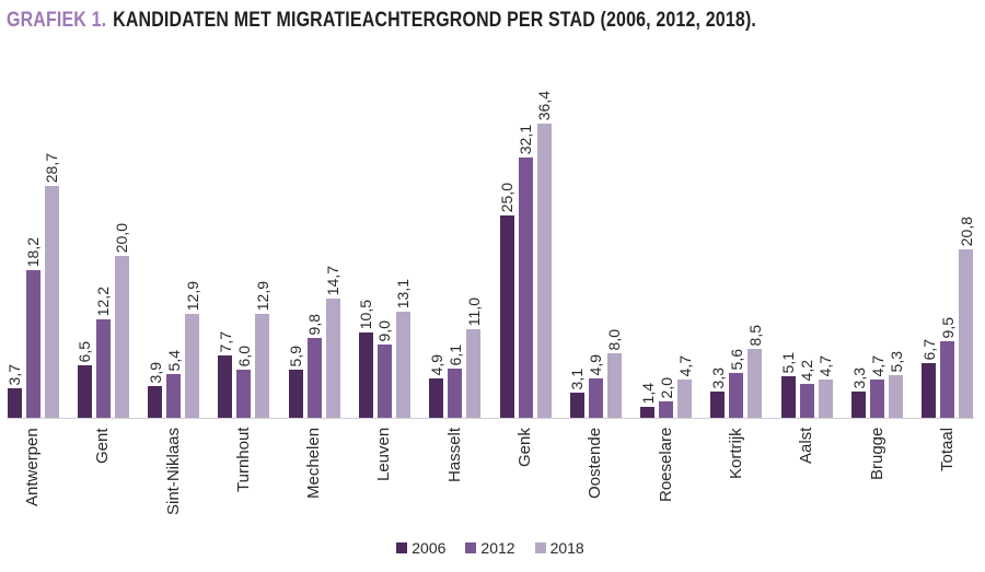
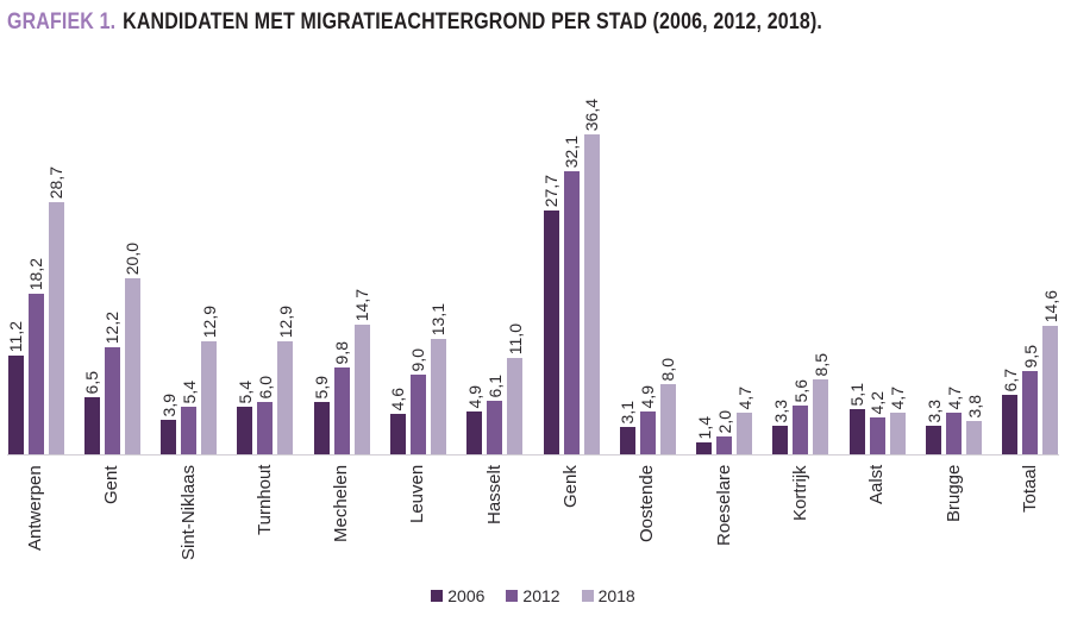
2006/Antwerpen: 3,7 -> 11,2
2006/Turnhout: 7,7 -> 5,4
2006/Leuven: 10,5 -> 4,6
2006/Genk: 25,0 -> 27,7
2018/Brugge: 5,3 -> 3,8
2018/Totaal: 20,8 -> 14,6
